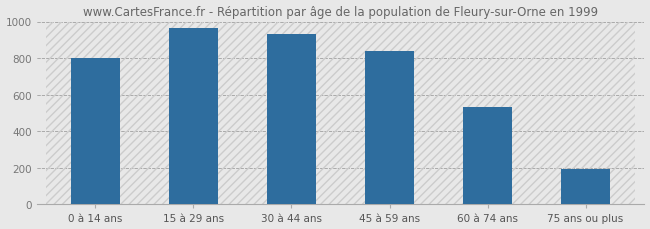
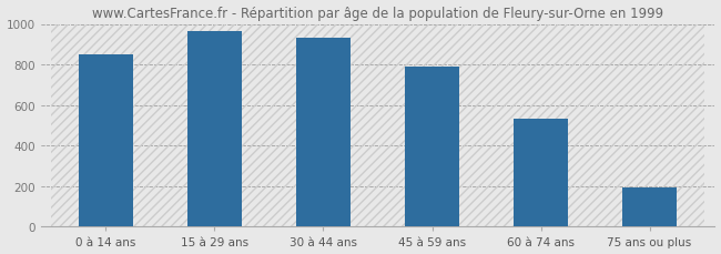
0 à 14 ans: 800 -> 850
45 à 59 ans: 840 -> 790
